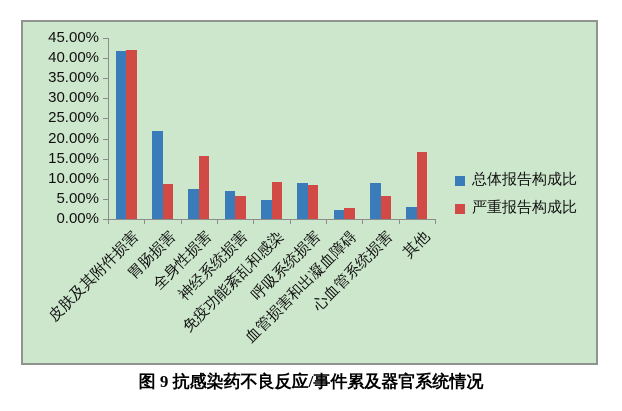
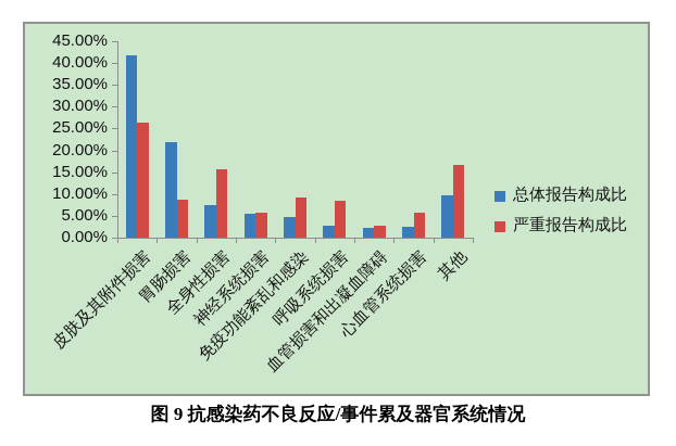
严重报告构成比/皮肤及其附件损害: 42% -> 26%
总体报告构成比/神经系统损害: 7% -> 5%
总体报告构成比/呼吸系统损害: 9% -> 3%
总体报告构成比/心血管系统损害: 9% -> 2%
总体报告构成比/其他: 3% -> 10%
